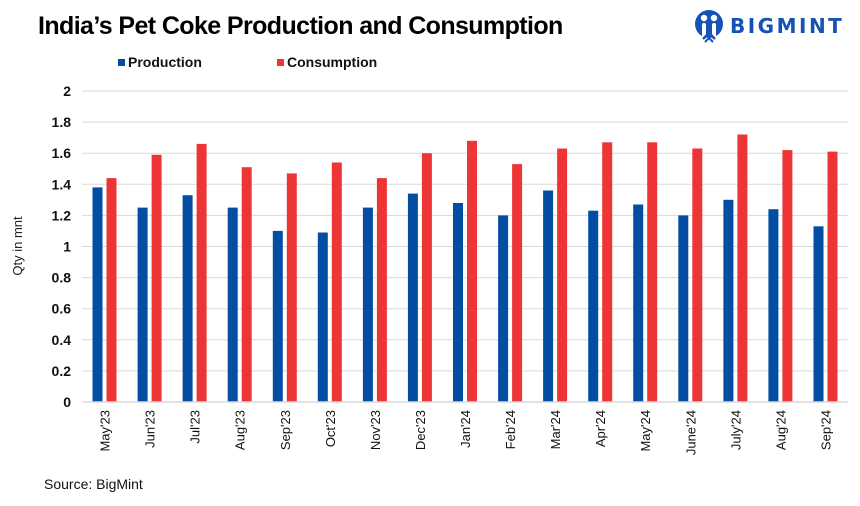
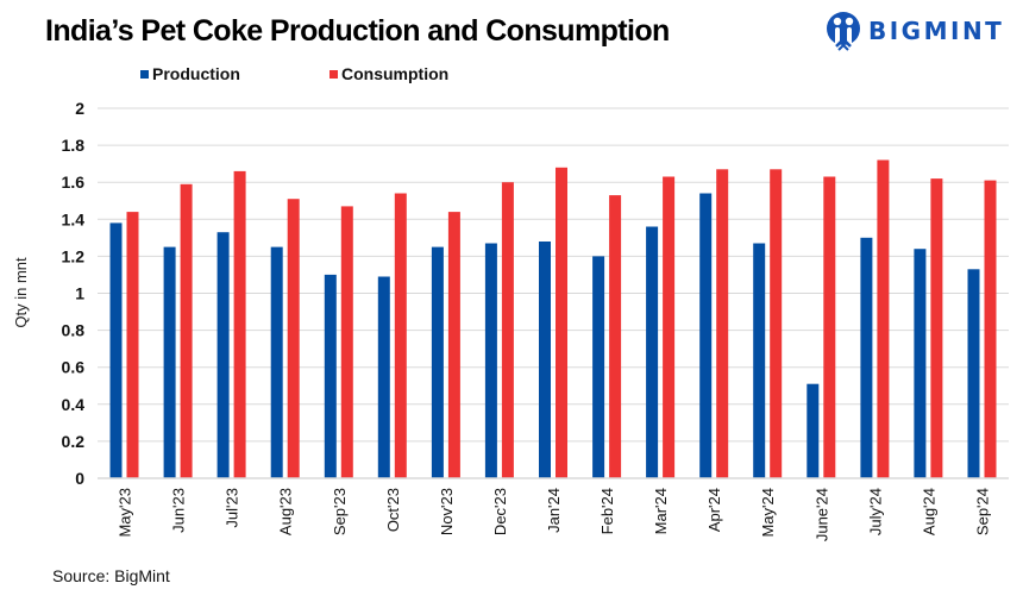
Production/Dec'23: 1.34 -> 1.27
Production/Apr'24: 1.23 -> 1.54
Production/June'24: 1.20 -> 0.51
